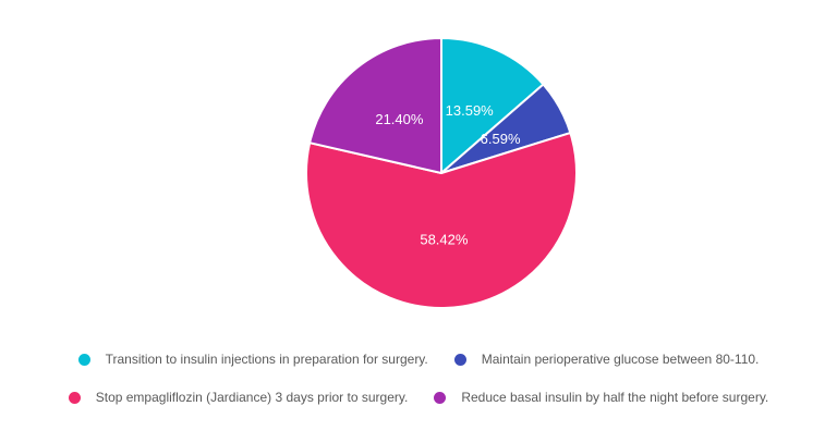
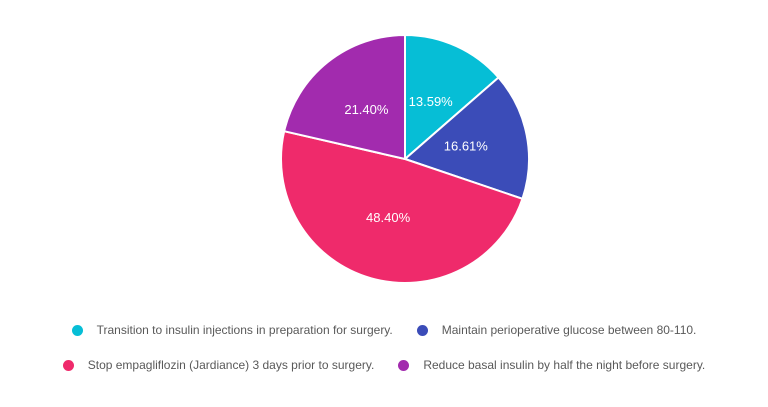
Maintain perioperative glucose between 80-110.: 6.59% -> 16.61%
Stop empagliflozin (Jardiance) 3 days prior to surgery.: 58.42% -> 48.40%
